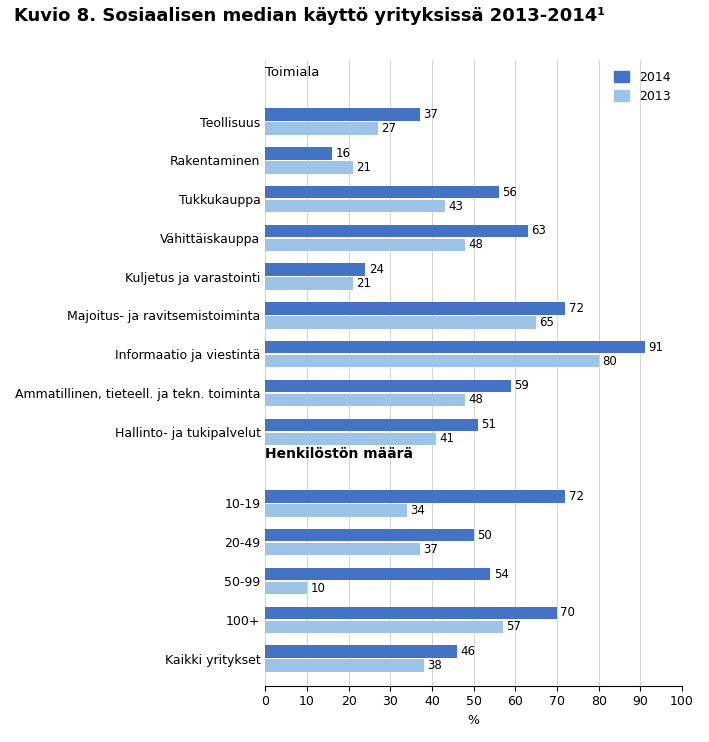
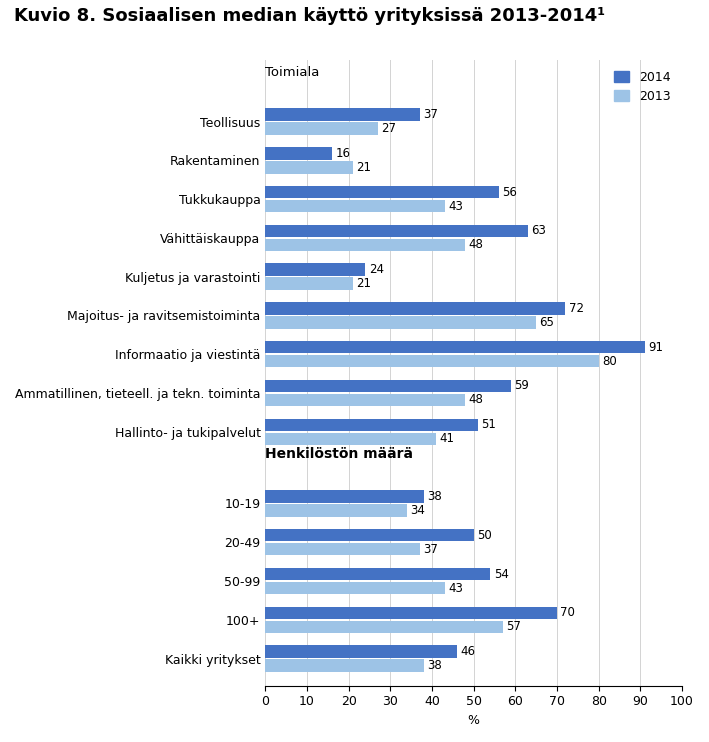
2014/10-19: 72 -> 38
2013/50-99: 10 -> 43
